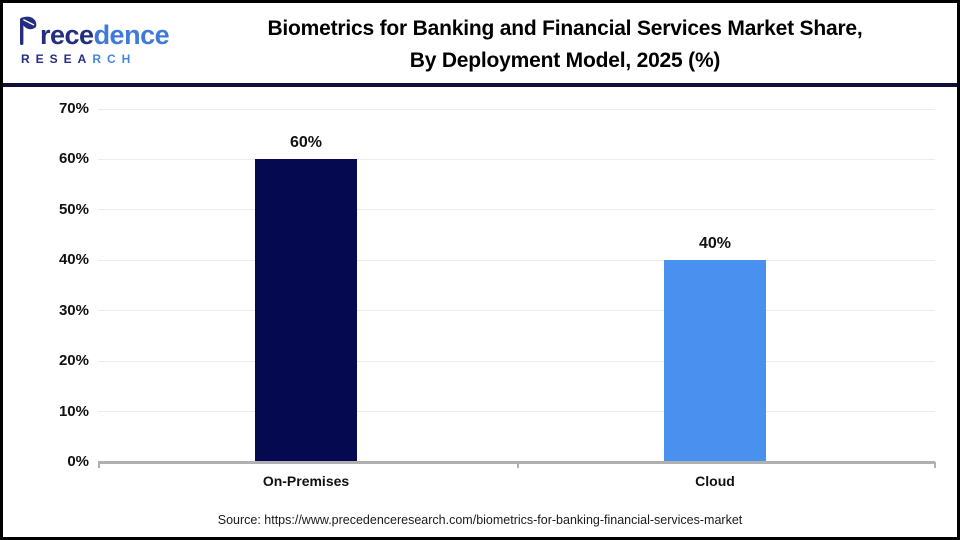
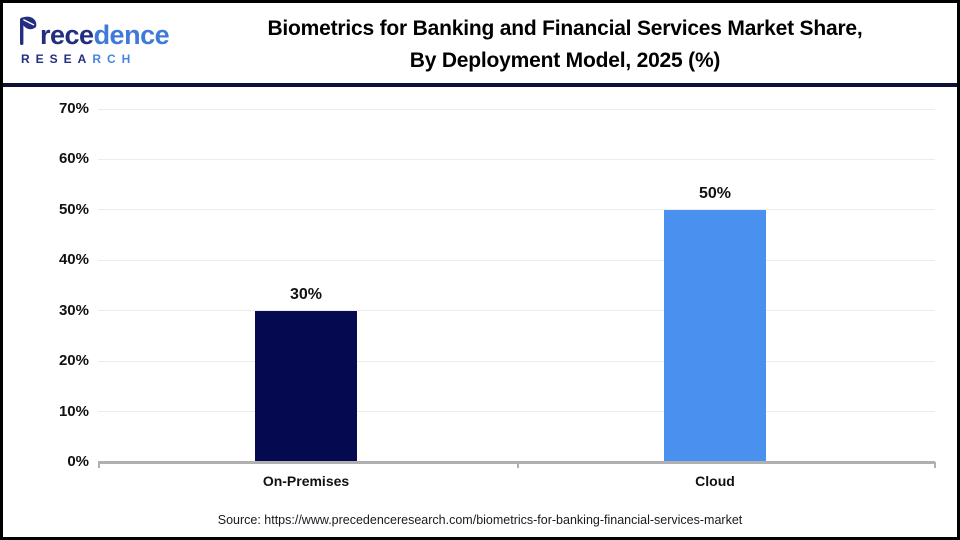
On-Premises: 60% -> 30%
Cloud: 40% -> 50%
